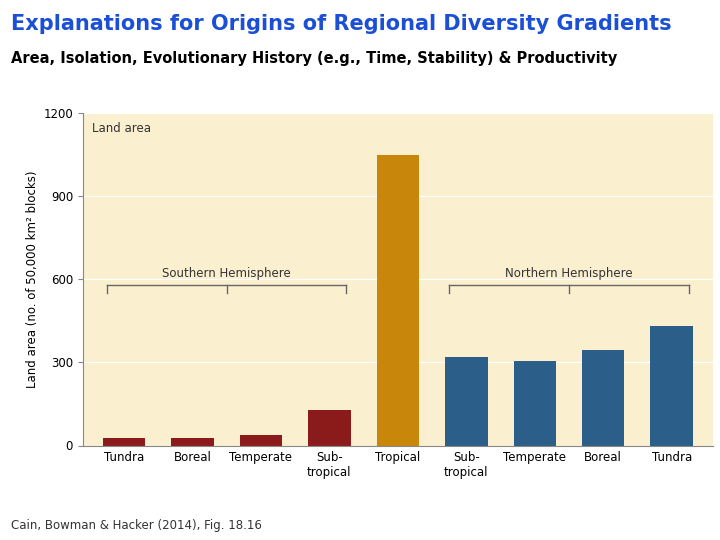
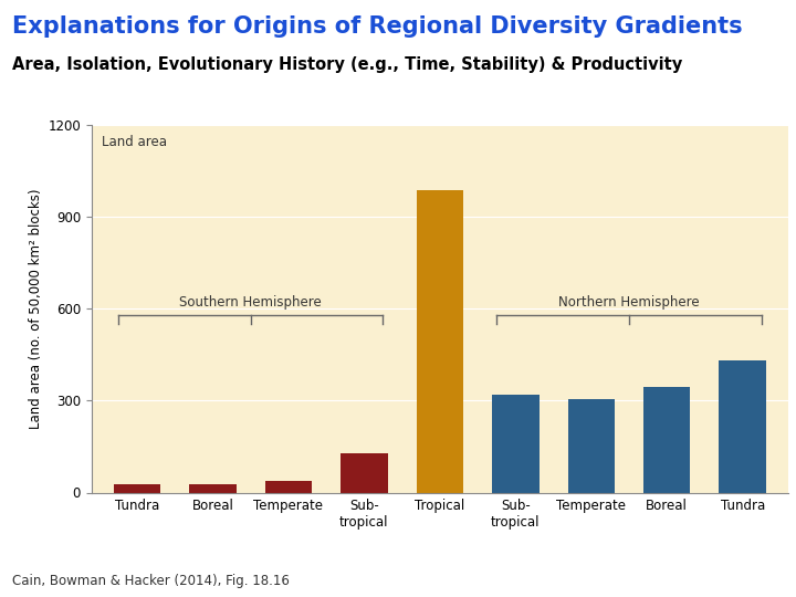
Tropical: 1050 -> 990
